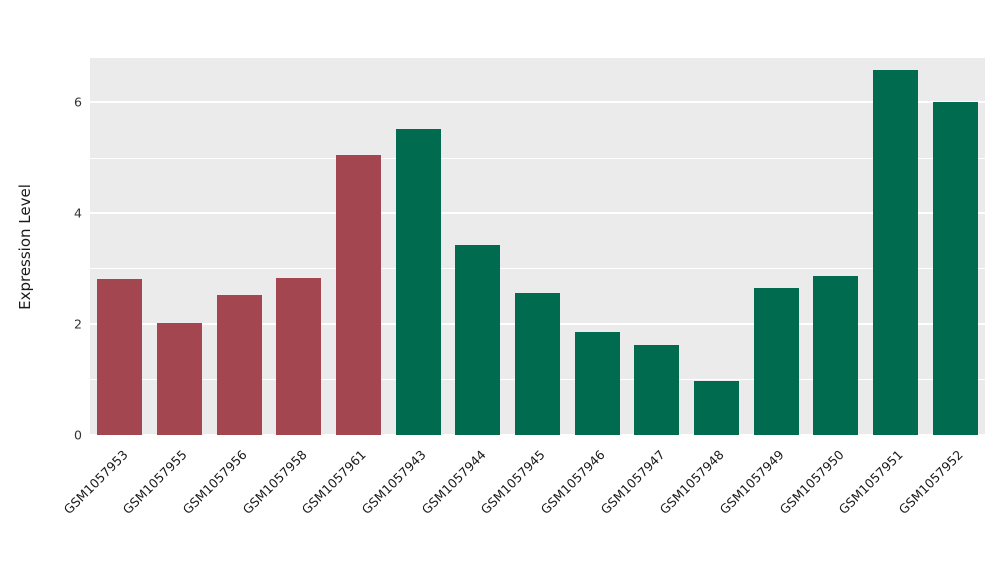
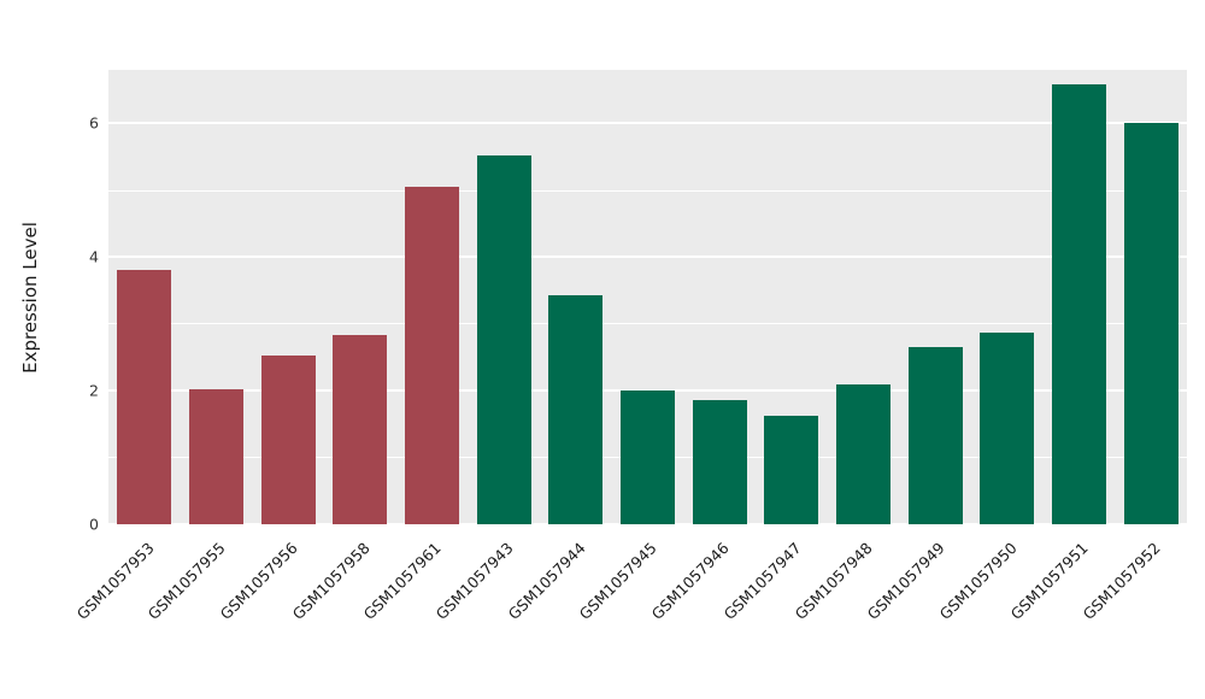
GSM1057953: 2.8 -> 3.8
GSM1057945: 2.6 -> 2.0
GSM1057948: 1.0 -> 2.1
